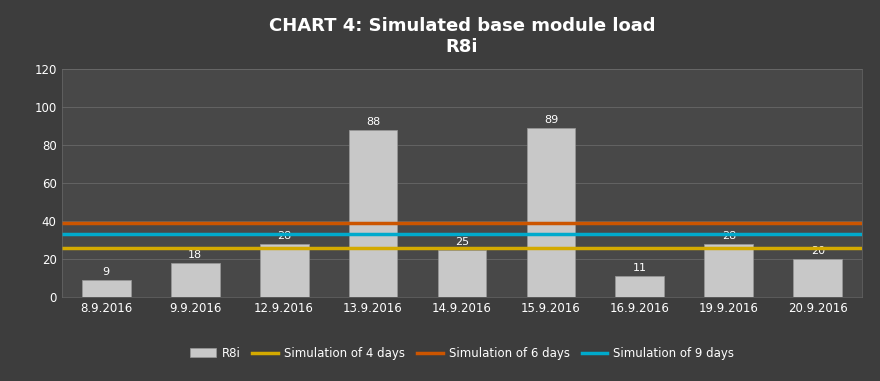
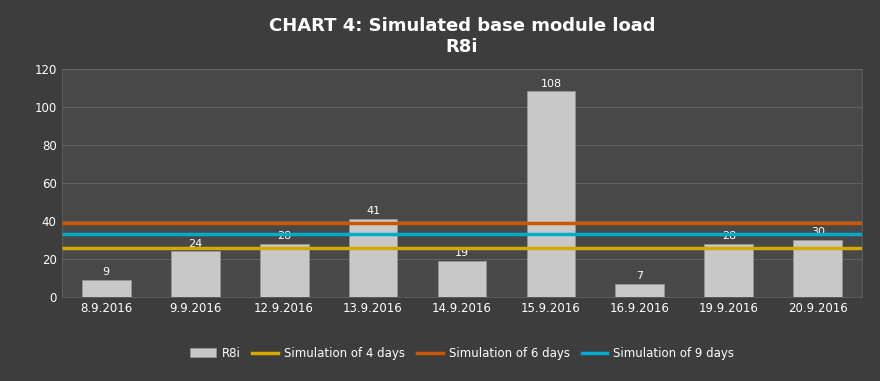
9.9.2016: 18 -> 24
13.9.2016: 88 -> 41
14.9.2016: 25 -> 19
15.9.2016: 89 -> 108
16.9.2016: 11 -> 7
20.9.2016: 20 -> 30
